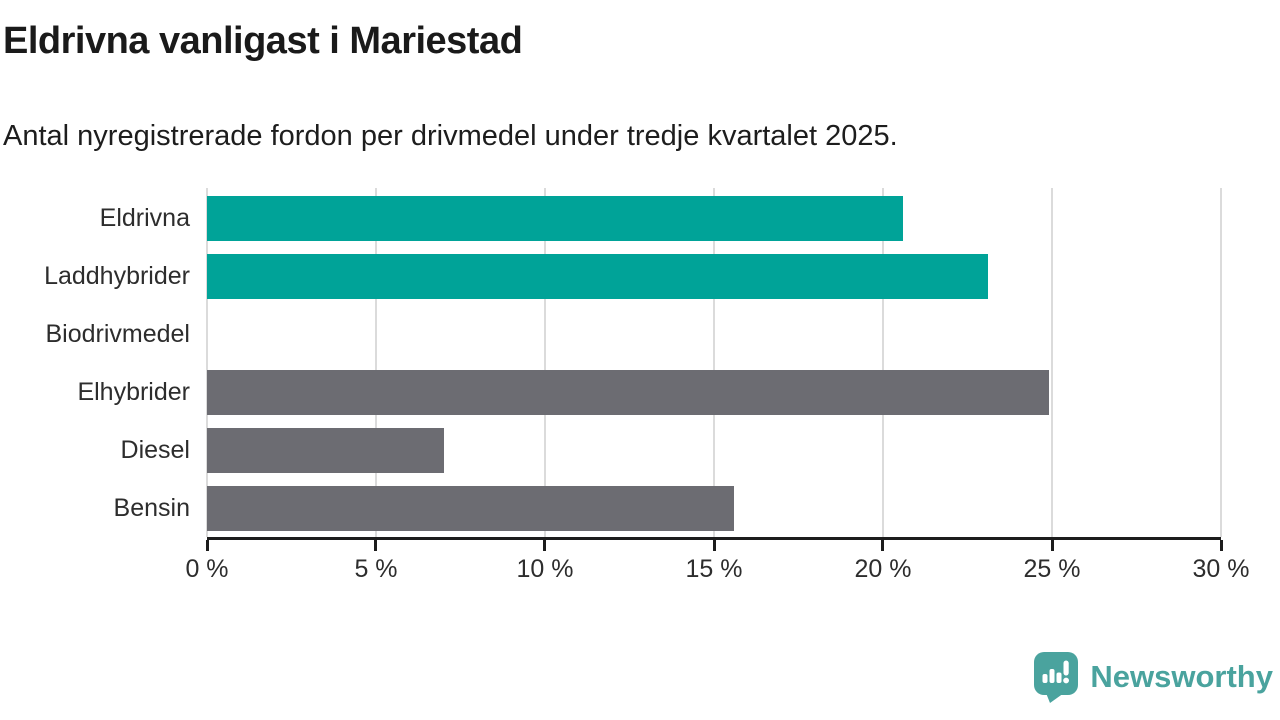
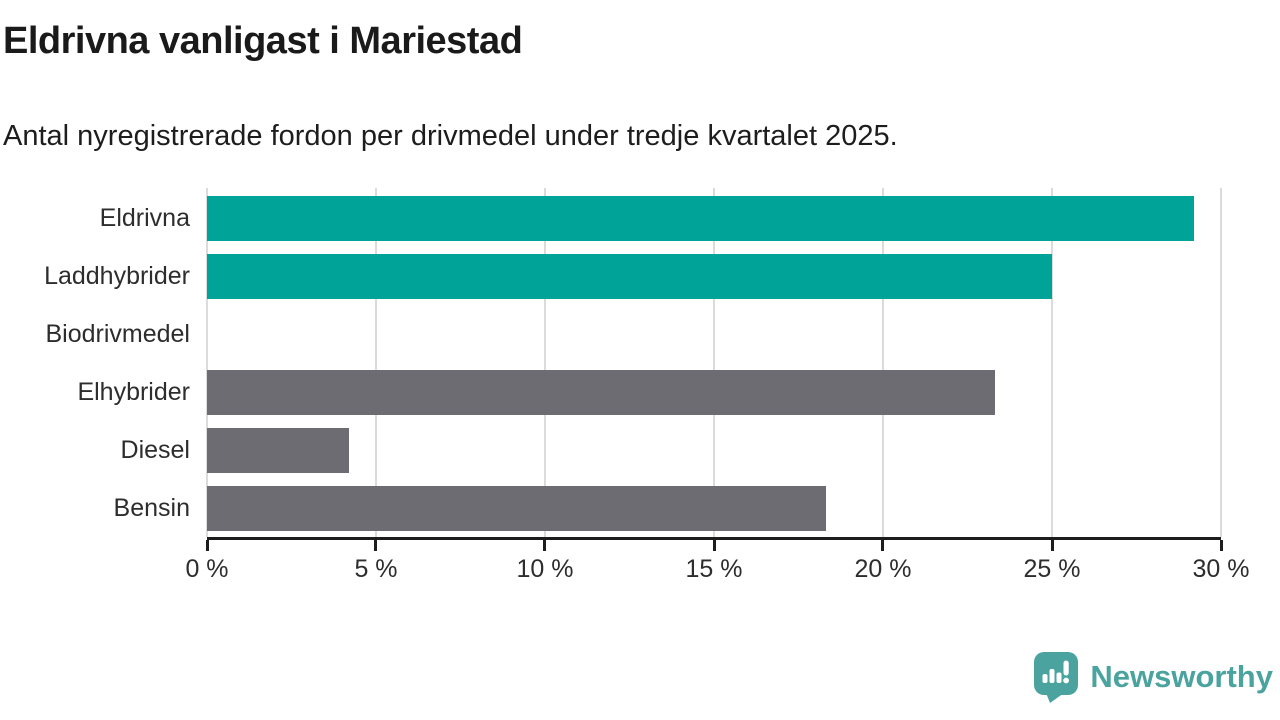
Eldrivna: 20.6% -> 29.2%
Laddhybrider: 23.1% -> 25.0%
Elhybrider: 24.9% -> 23.3%
Diesel: 7.0% -> 4.2%
Bensin: 15.6% -> 18.3%
